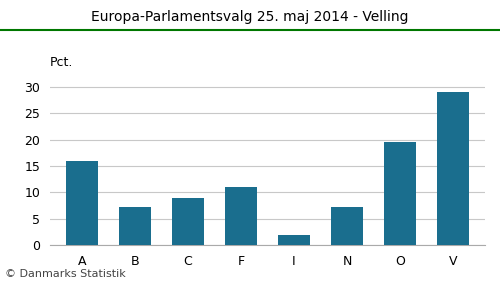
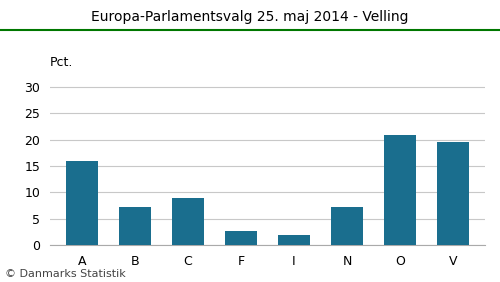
F: 11.0 -> 2.8
O: 19.5 -> 20.8
V: 29.0 -> 19.6
